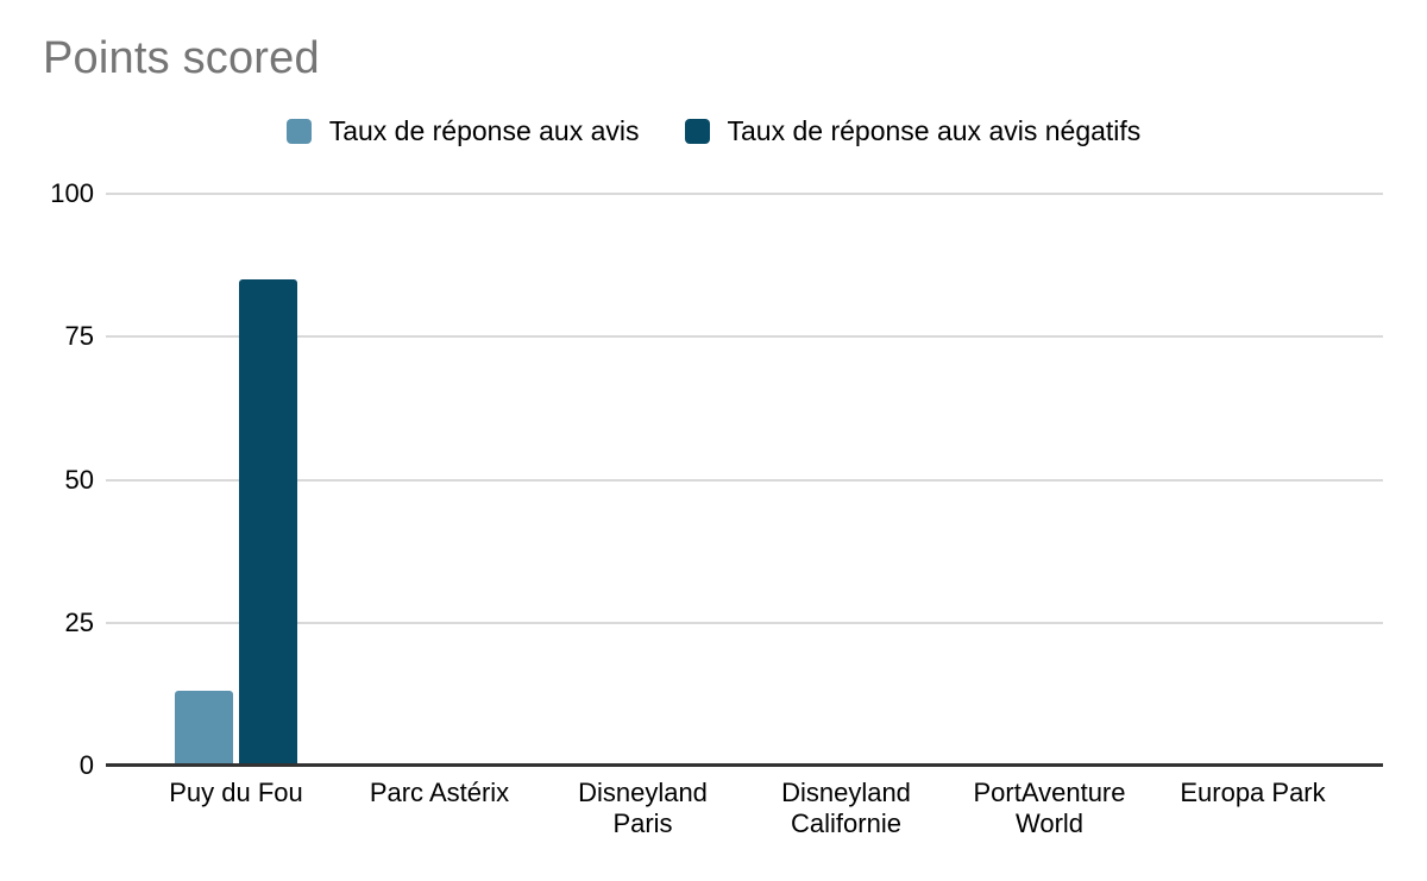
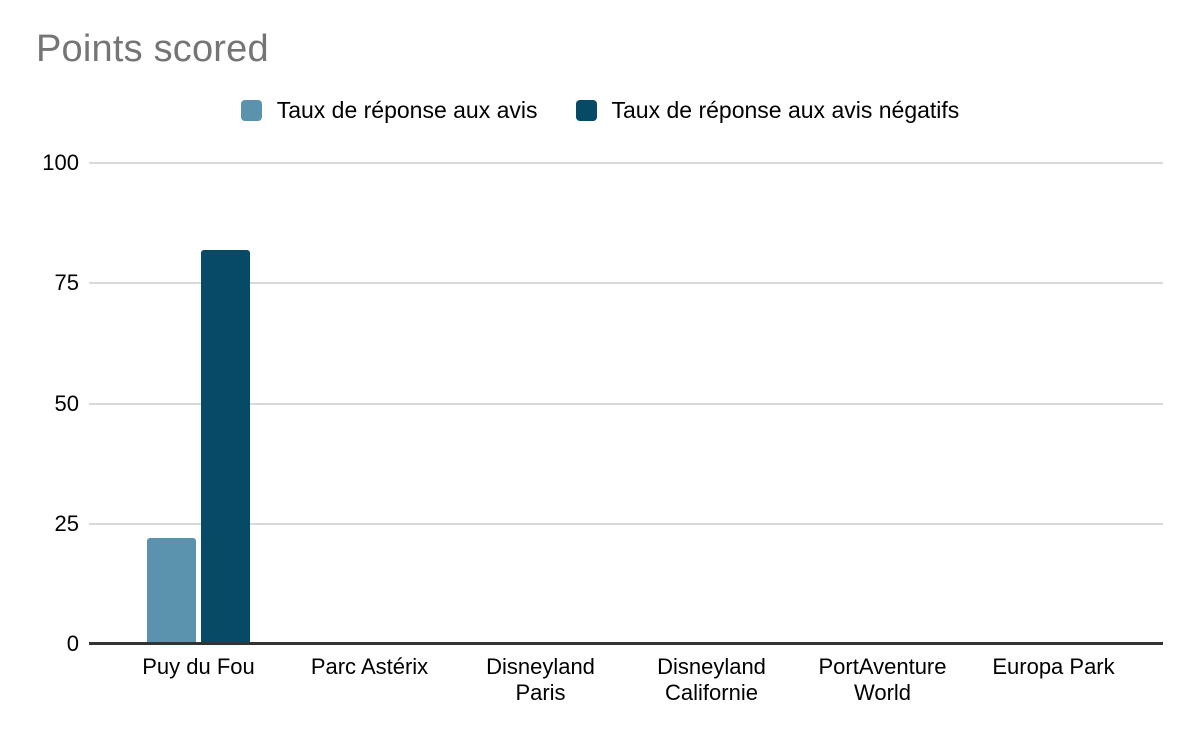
Taux de réponse aux avis/Puy du Fou: 13 -> 22
Taux de réponse aux avis négatifs/Puy du Fou: 85 -> 82
